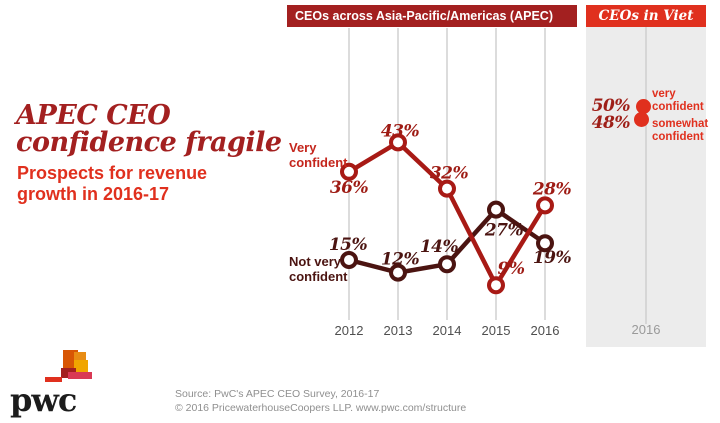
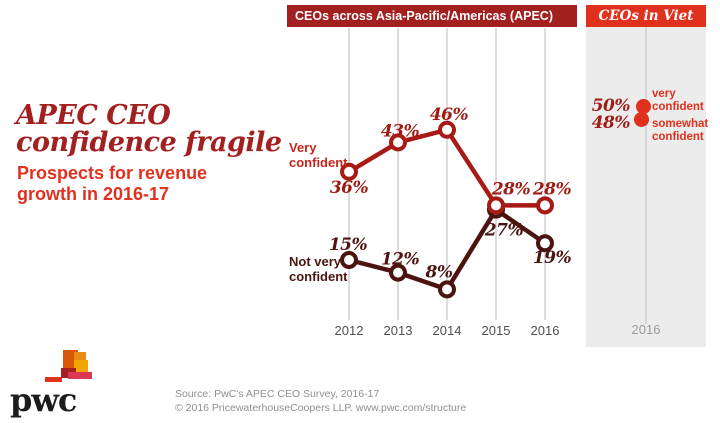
Very confident/2014: 32% -> 46%
Not very confident/2014: 14% -> 8%
Very confident/2015: 9% -> 28%
